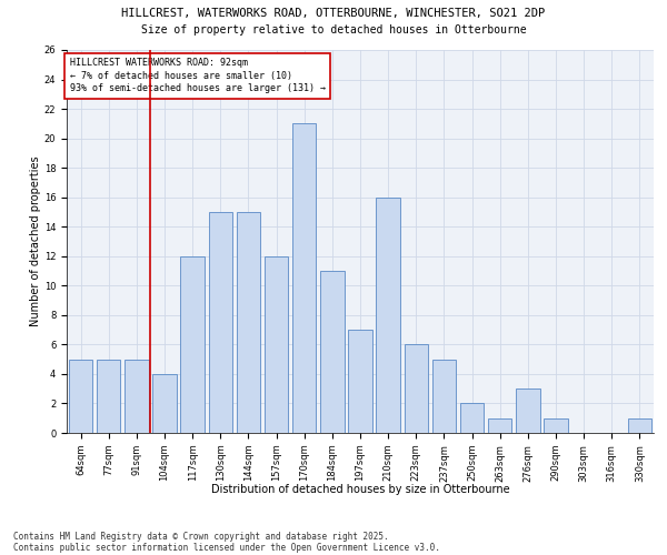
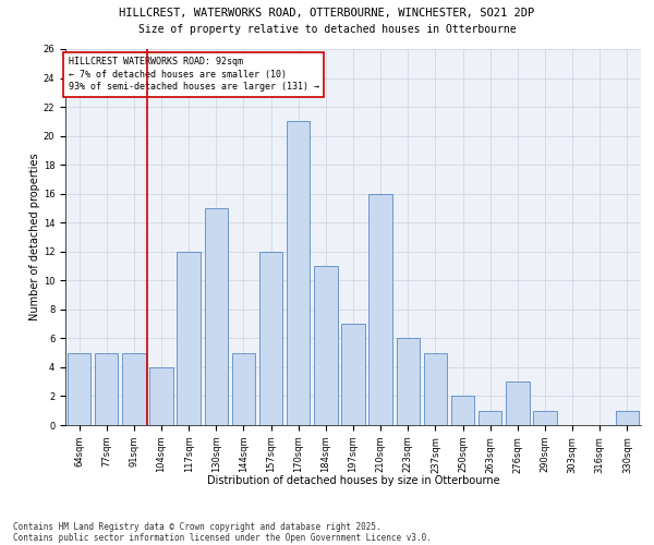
144sqm: 15 -> 5
